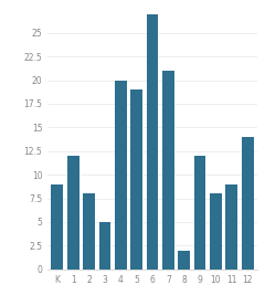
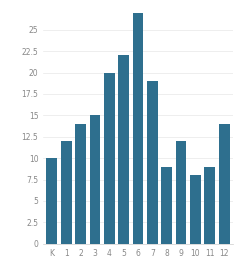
K: 9 -> 10
2: 8 -> 14
3: 5 -> 15
5: 19 -> 22
7: 21 -> 19
8: 2 -> 9
